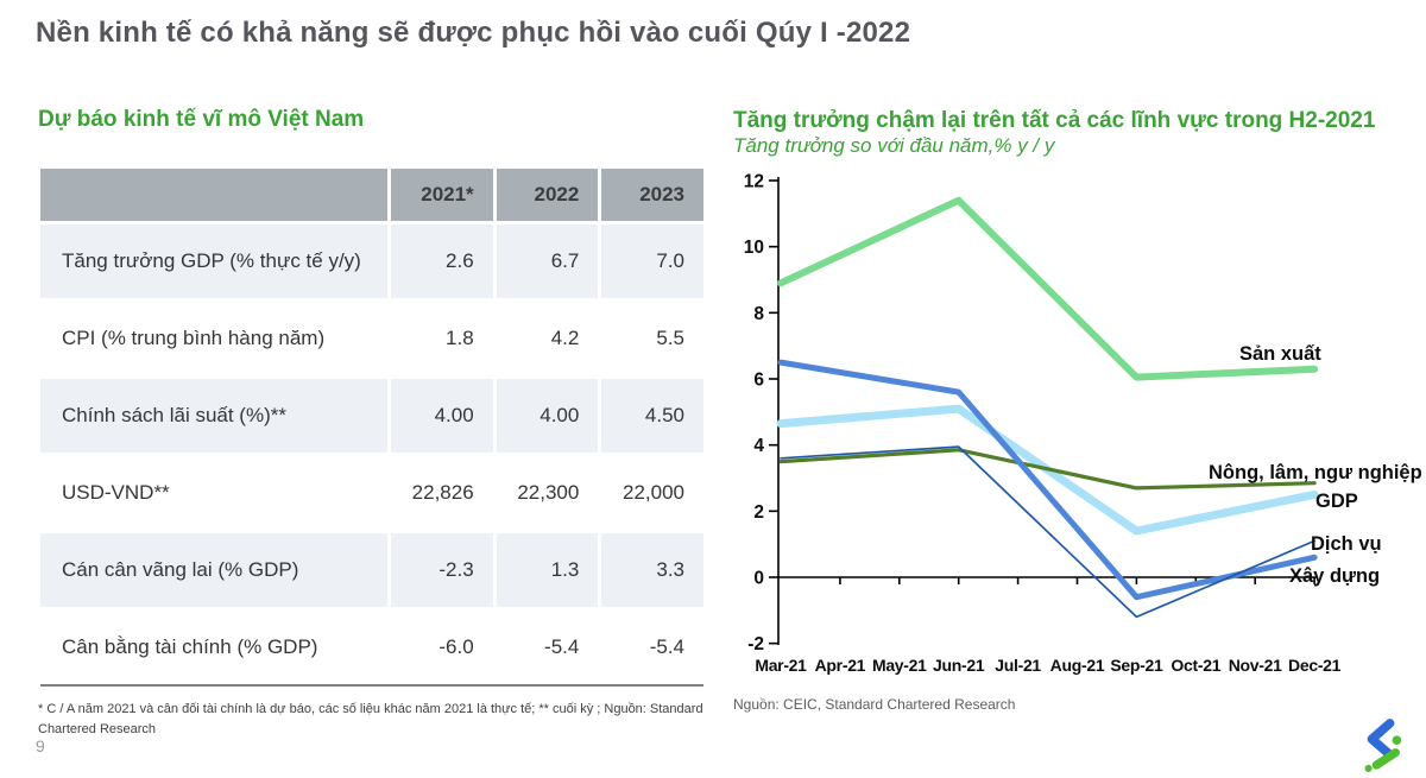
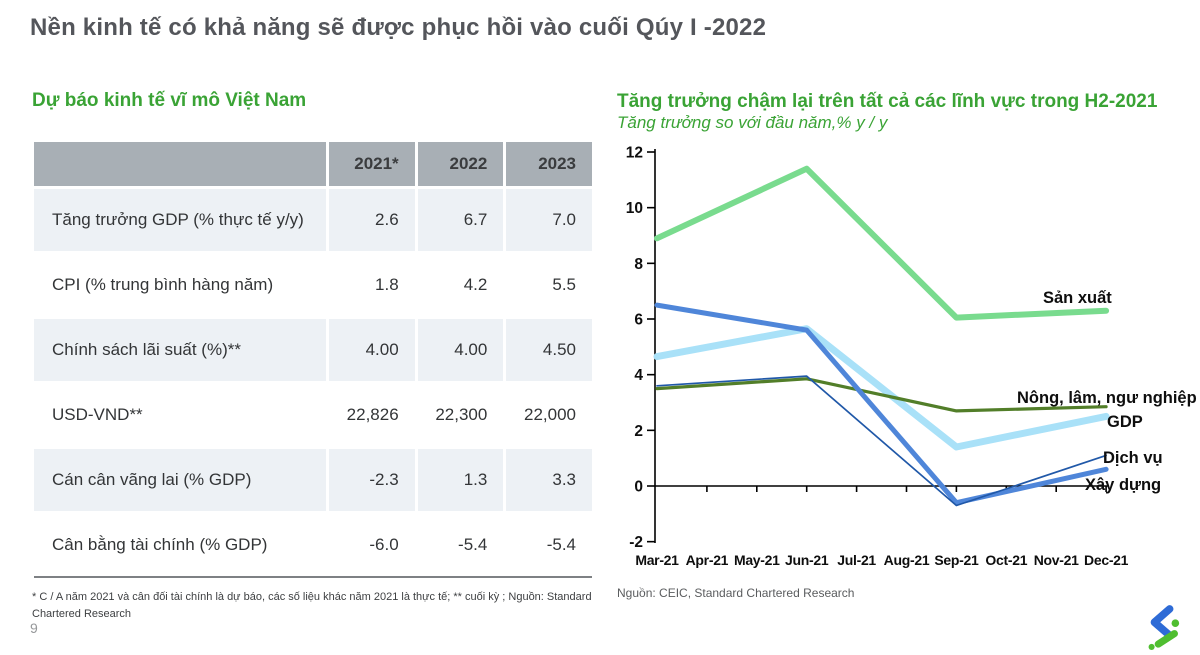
GDP/Jun-21: 5.1 -> 5.7
Dịch vụ/Sep-21: -1.2 -> -0.7
